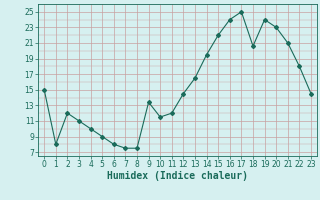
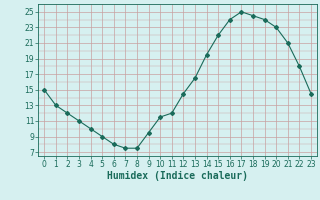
1: 8.0 -> 13.0
9: 13.4 -> 9.5
18: 20.6 -> 24.5
